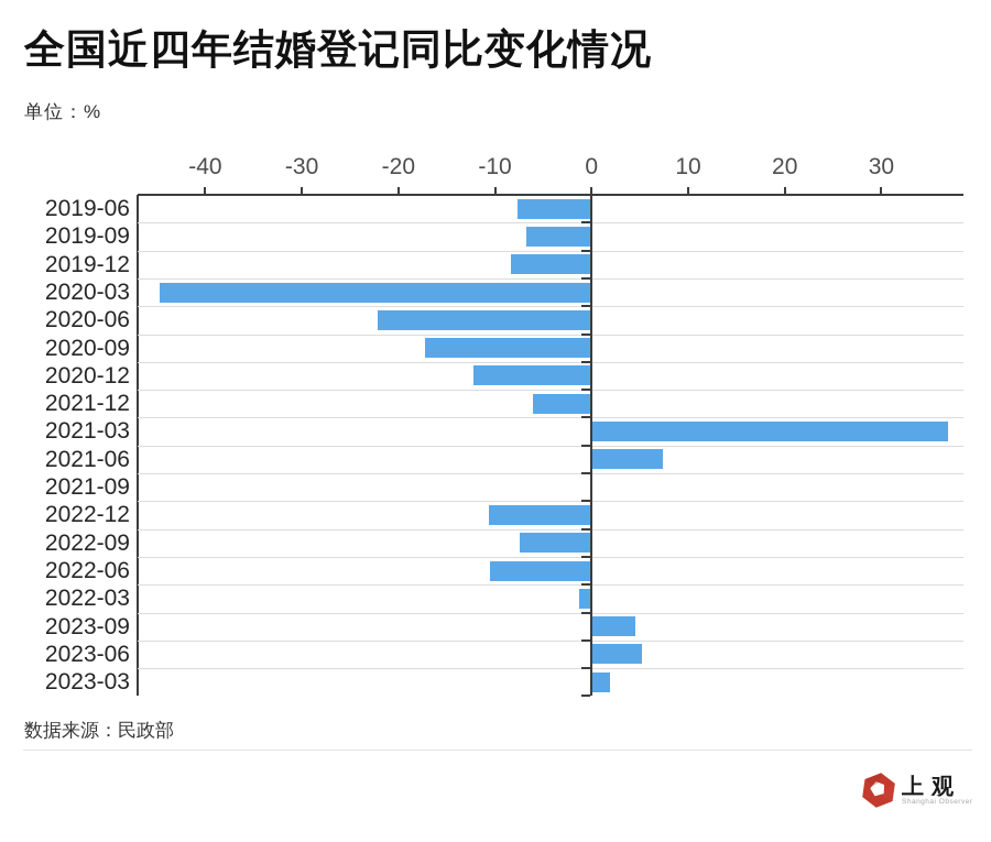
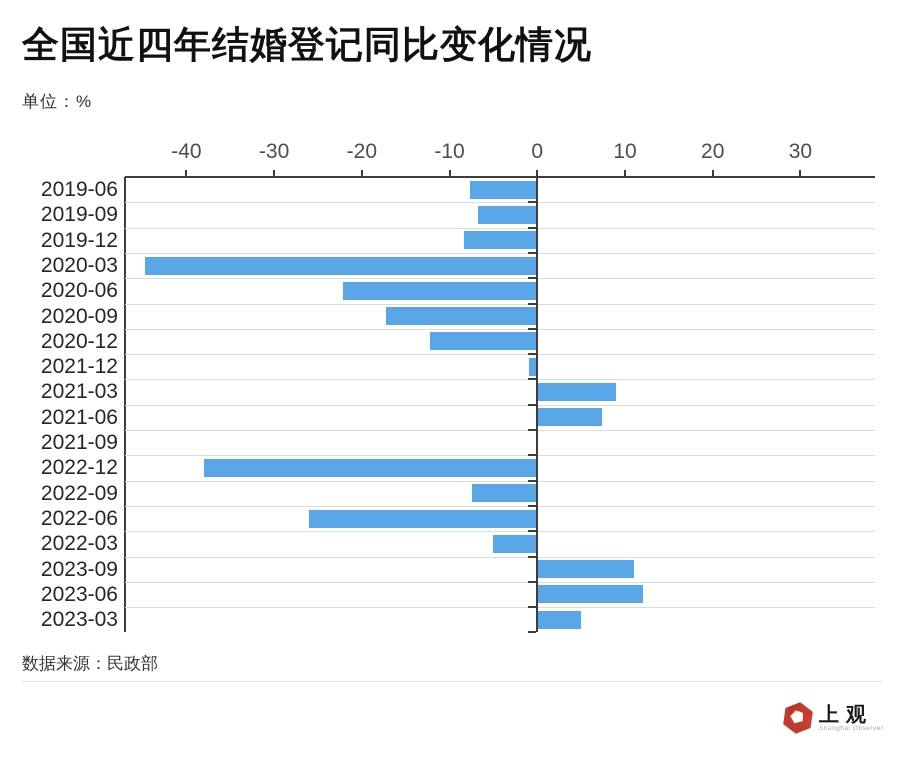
2021-12: -6 -> -1
2021-03: 37 -> 9
2022-12: -11 -> -38
2022-06: -10 -> -26
2022-03: -1 -> -5
2023-09: 4 -> 11
2023-06: 5 -> 12
2023-03: 2 -> 5
